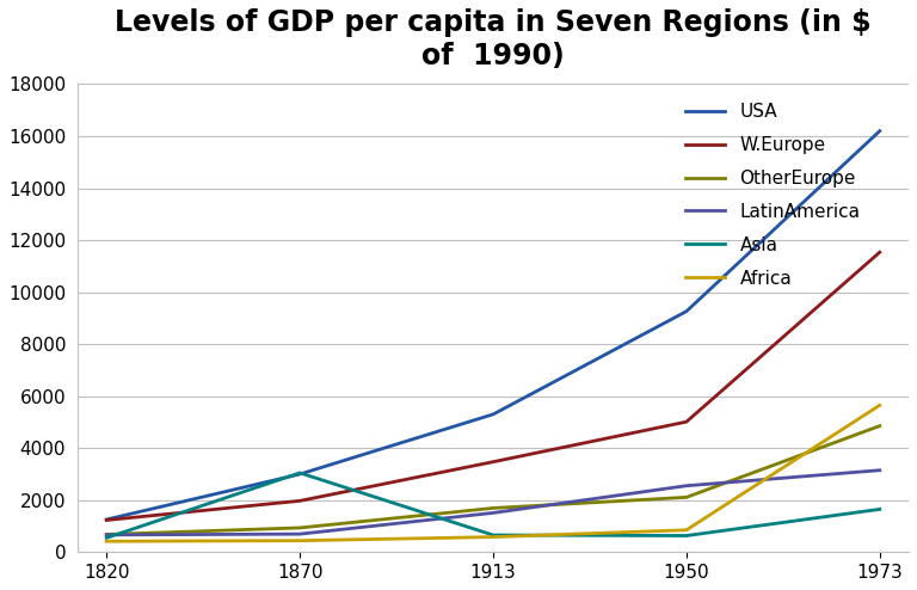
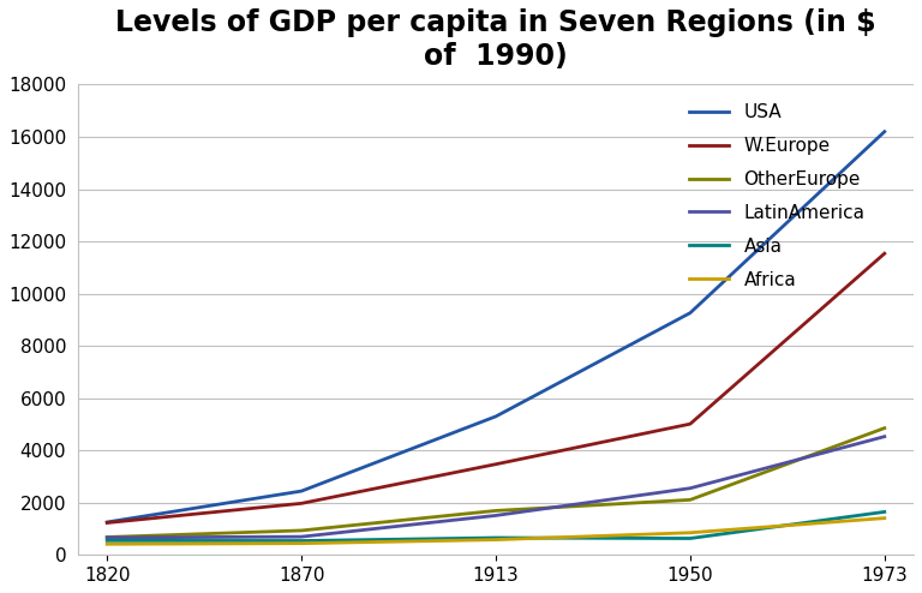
USA/1870: 3000 -> 2440
Asia/1870: 3050 -> 540
LatinAmerica/1973: 3150 -> 4530
Africa/1973: 5650 -> 1410
